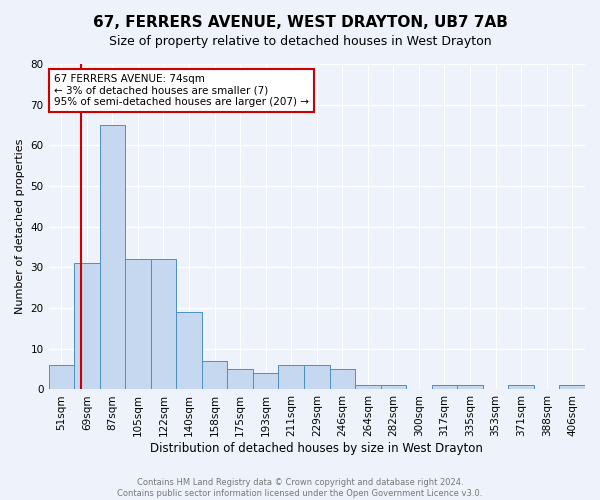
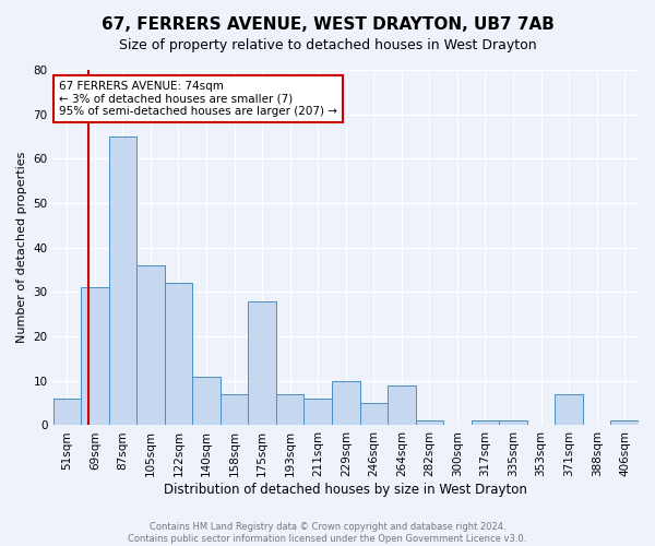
105sqm: 32 -> 36
140sqm: 19 -> 11
175sqm: 5 -> 28
193sqm: 4 -> 7
229sqm: 6 -> 10
264sqm: 1 -> 9
371sqm: 1 -> 7
